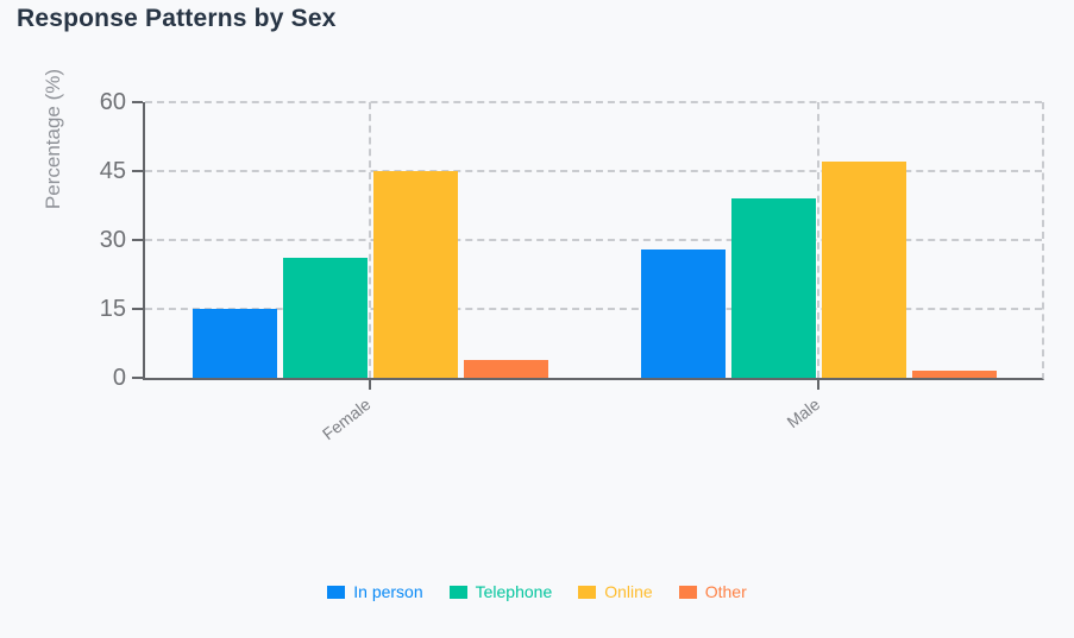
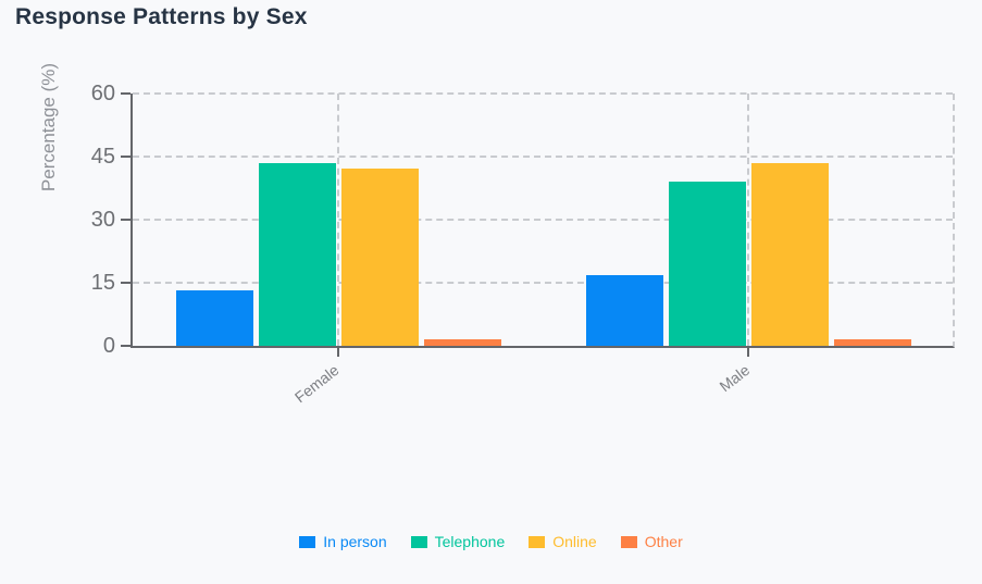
In person/Female: 15 -> 13
Telephone/Female: 26 -> 44
Online/Female: 45 -> 42
Other/Female: 4 -> 2
In person/Male: 28 -> 17
Online/Male: 47 -> 43
